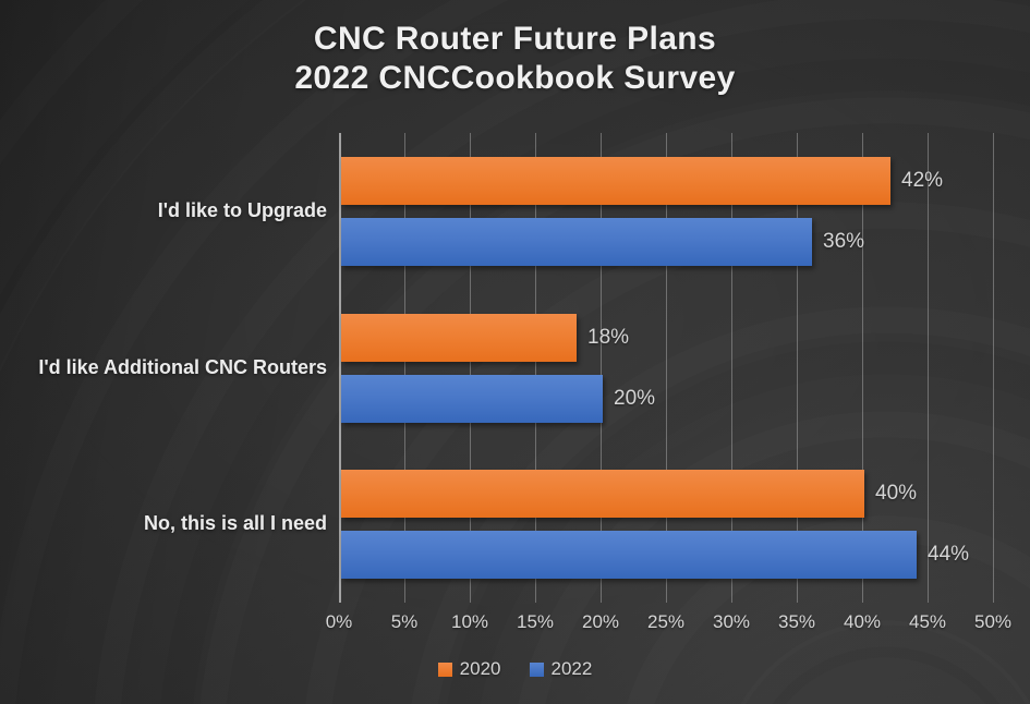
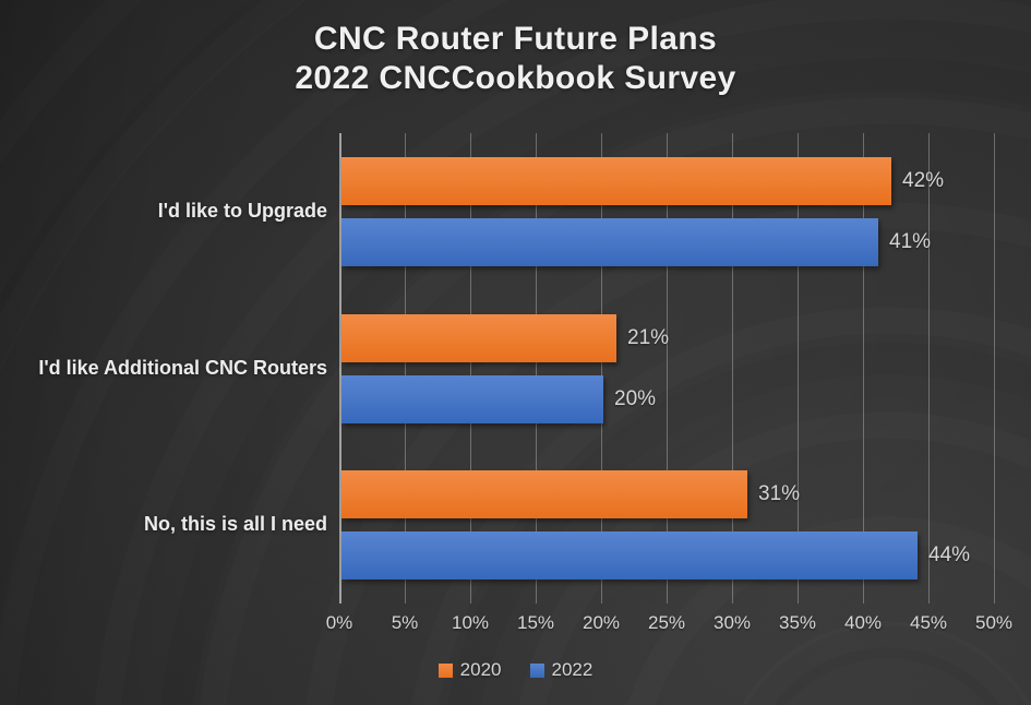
2022/I'd like to Upgrade: 36% -> 41%
2020/I'd like Additional CNC Routers: 18% -> 21%
2020/No, this is all I need: 40% -> 31%
